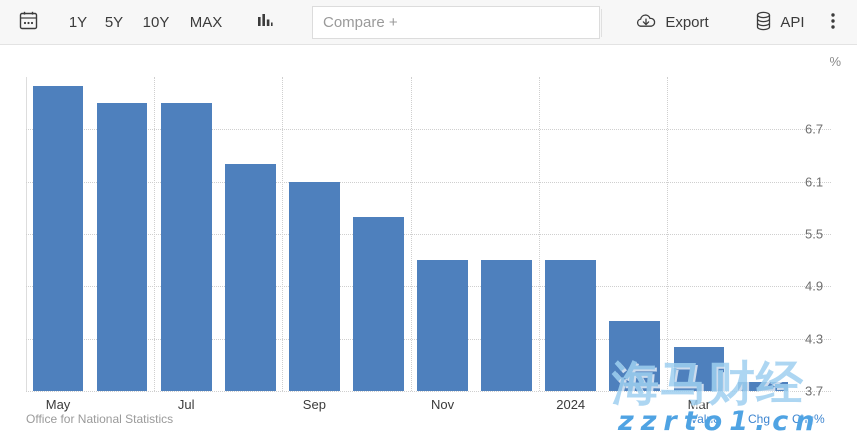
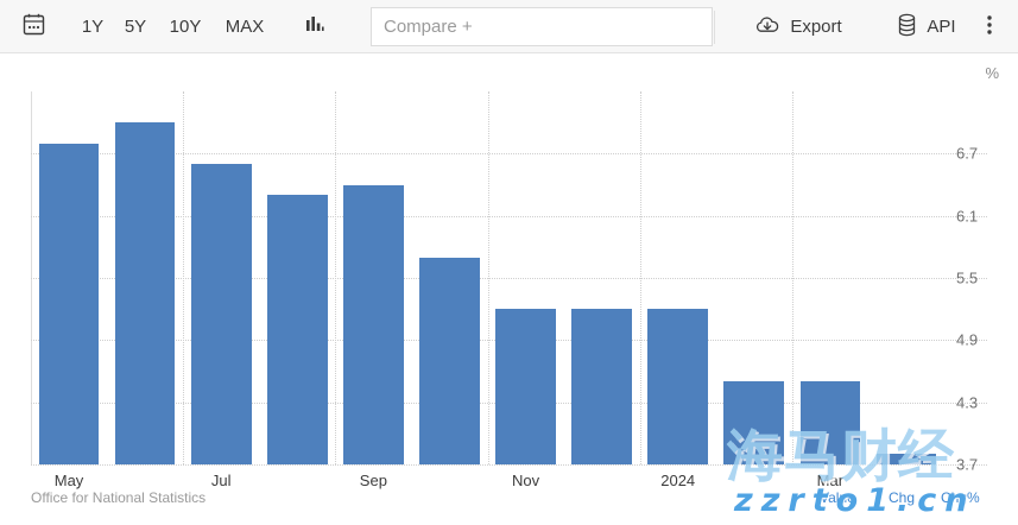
May: 7.2 -> 6.8
Jul: 7.0 -> 6.6
Sep: 6.1 -> 6.4
Mar: 4.2 -> 4.5
